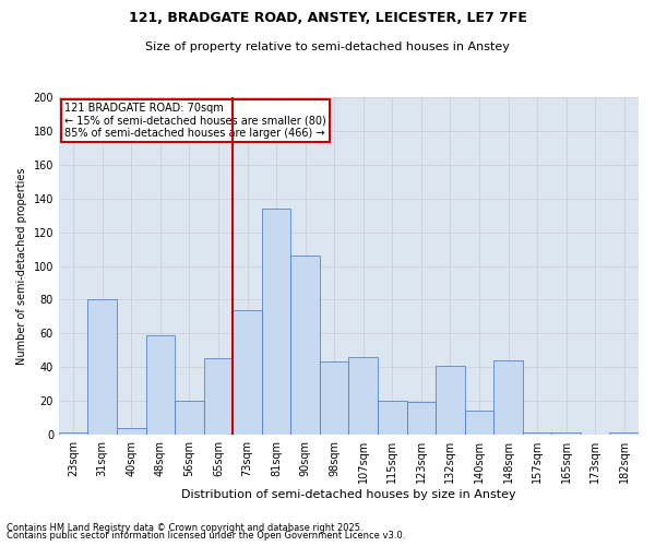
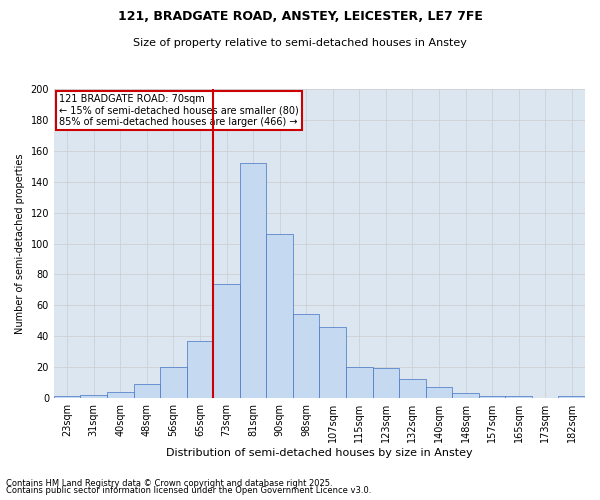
31sqm: 80 -> 2
48sqm: 59 -> 9
65sqm: 45 -> 37
81sqm: 134 -> 152
98sqm: 43 -> 54
132sqm: 41 -> 12
140sqm: 14 -> 7
148sqm: 44 -> 3
